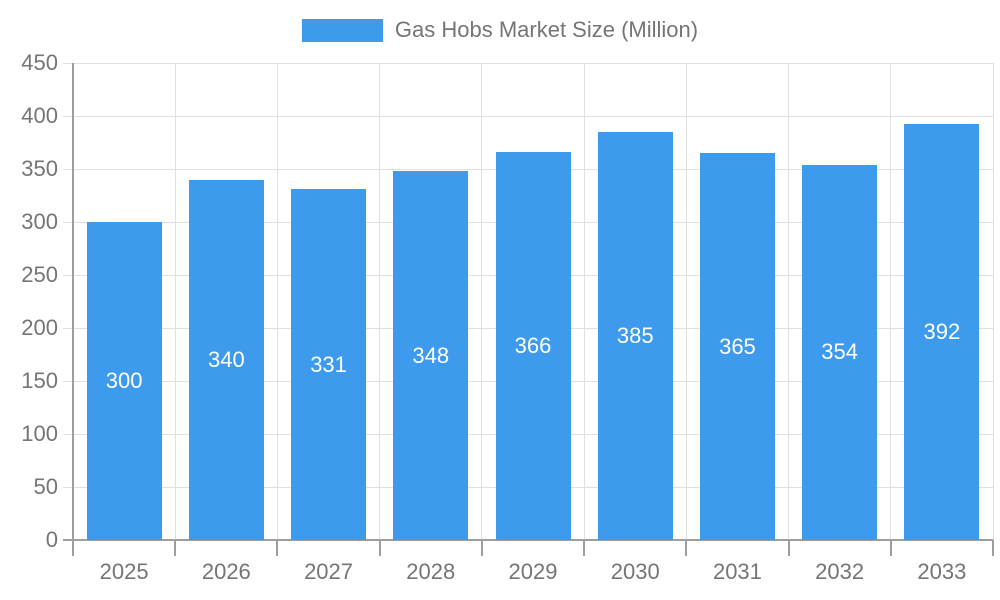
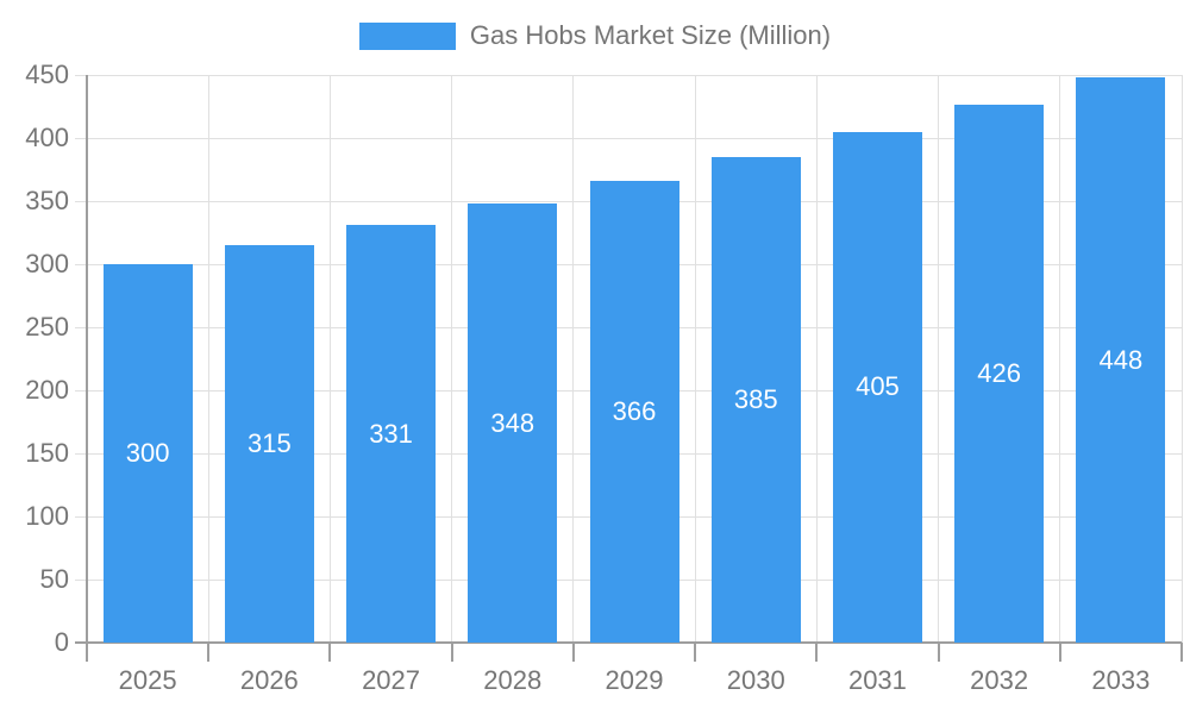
2026: 340 -> 315
2031: 365 -> 405
2032: 354 -> 426
2033: 392 -> 448
